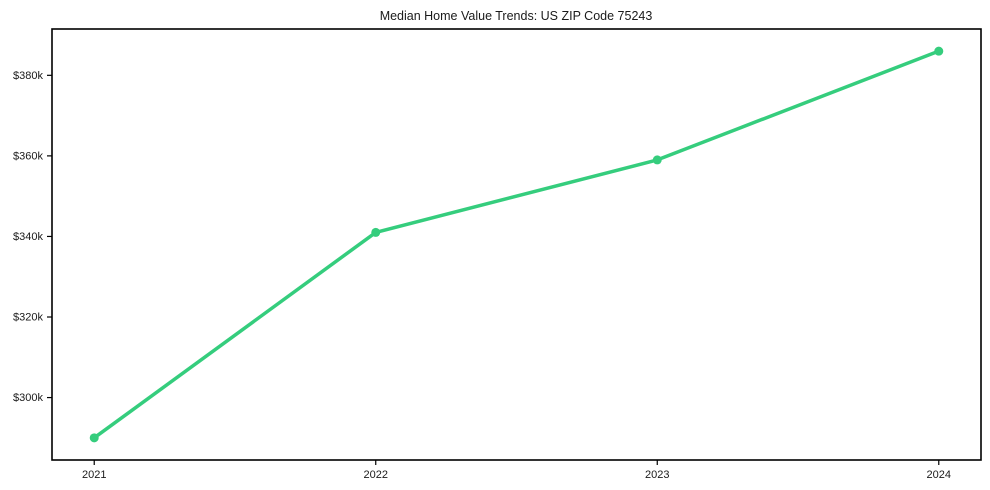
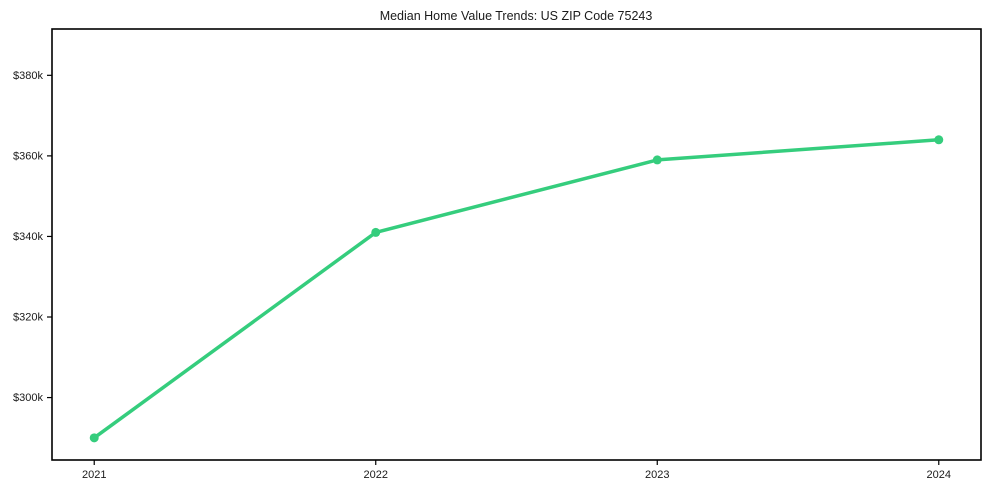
2024: $386k -> $364k
